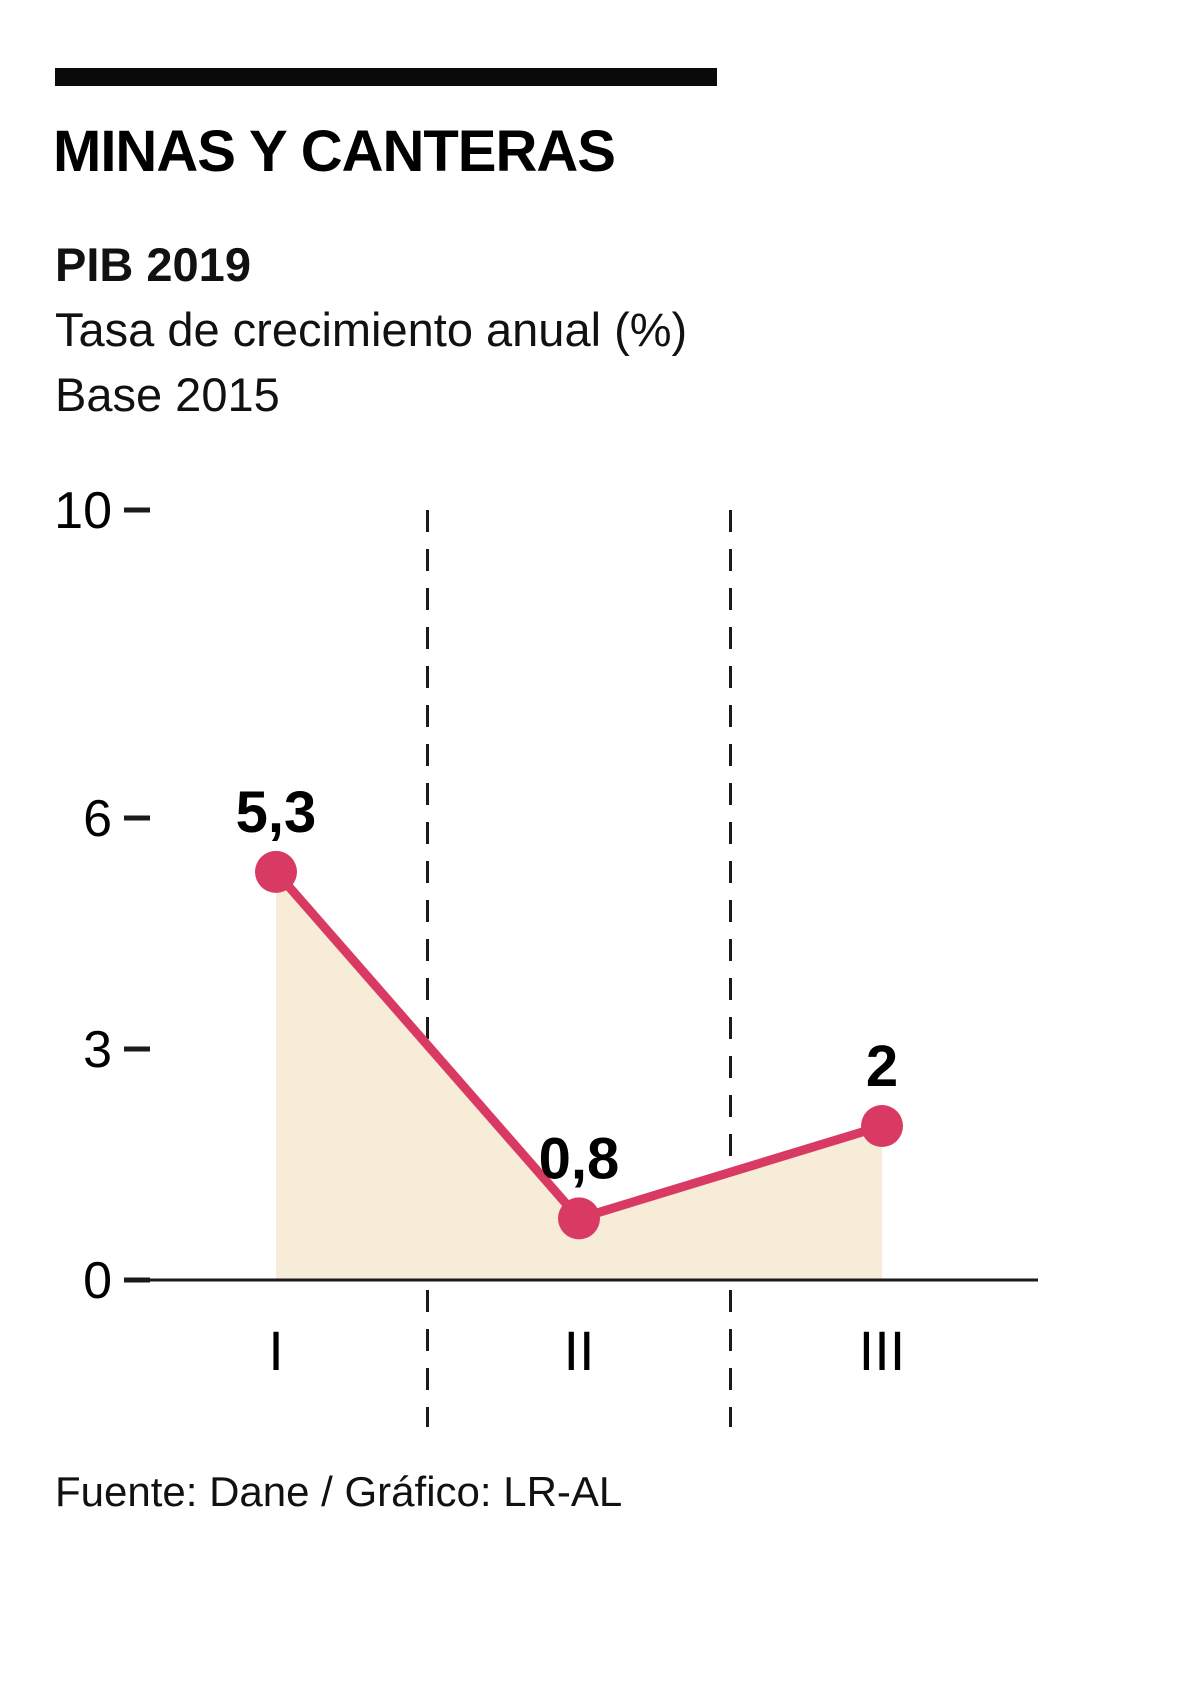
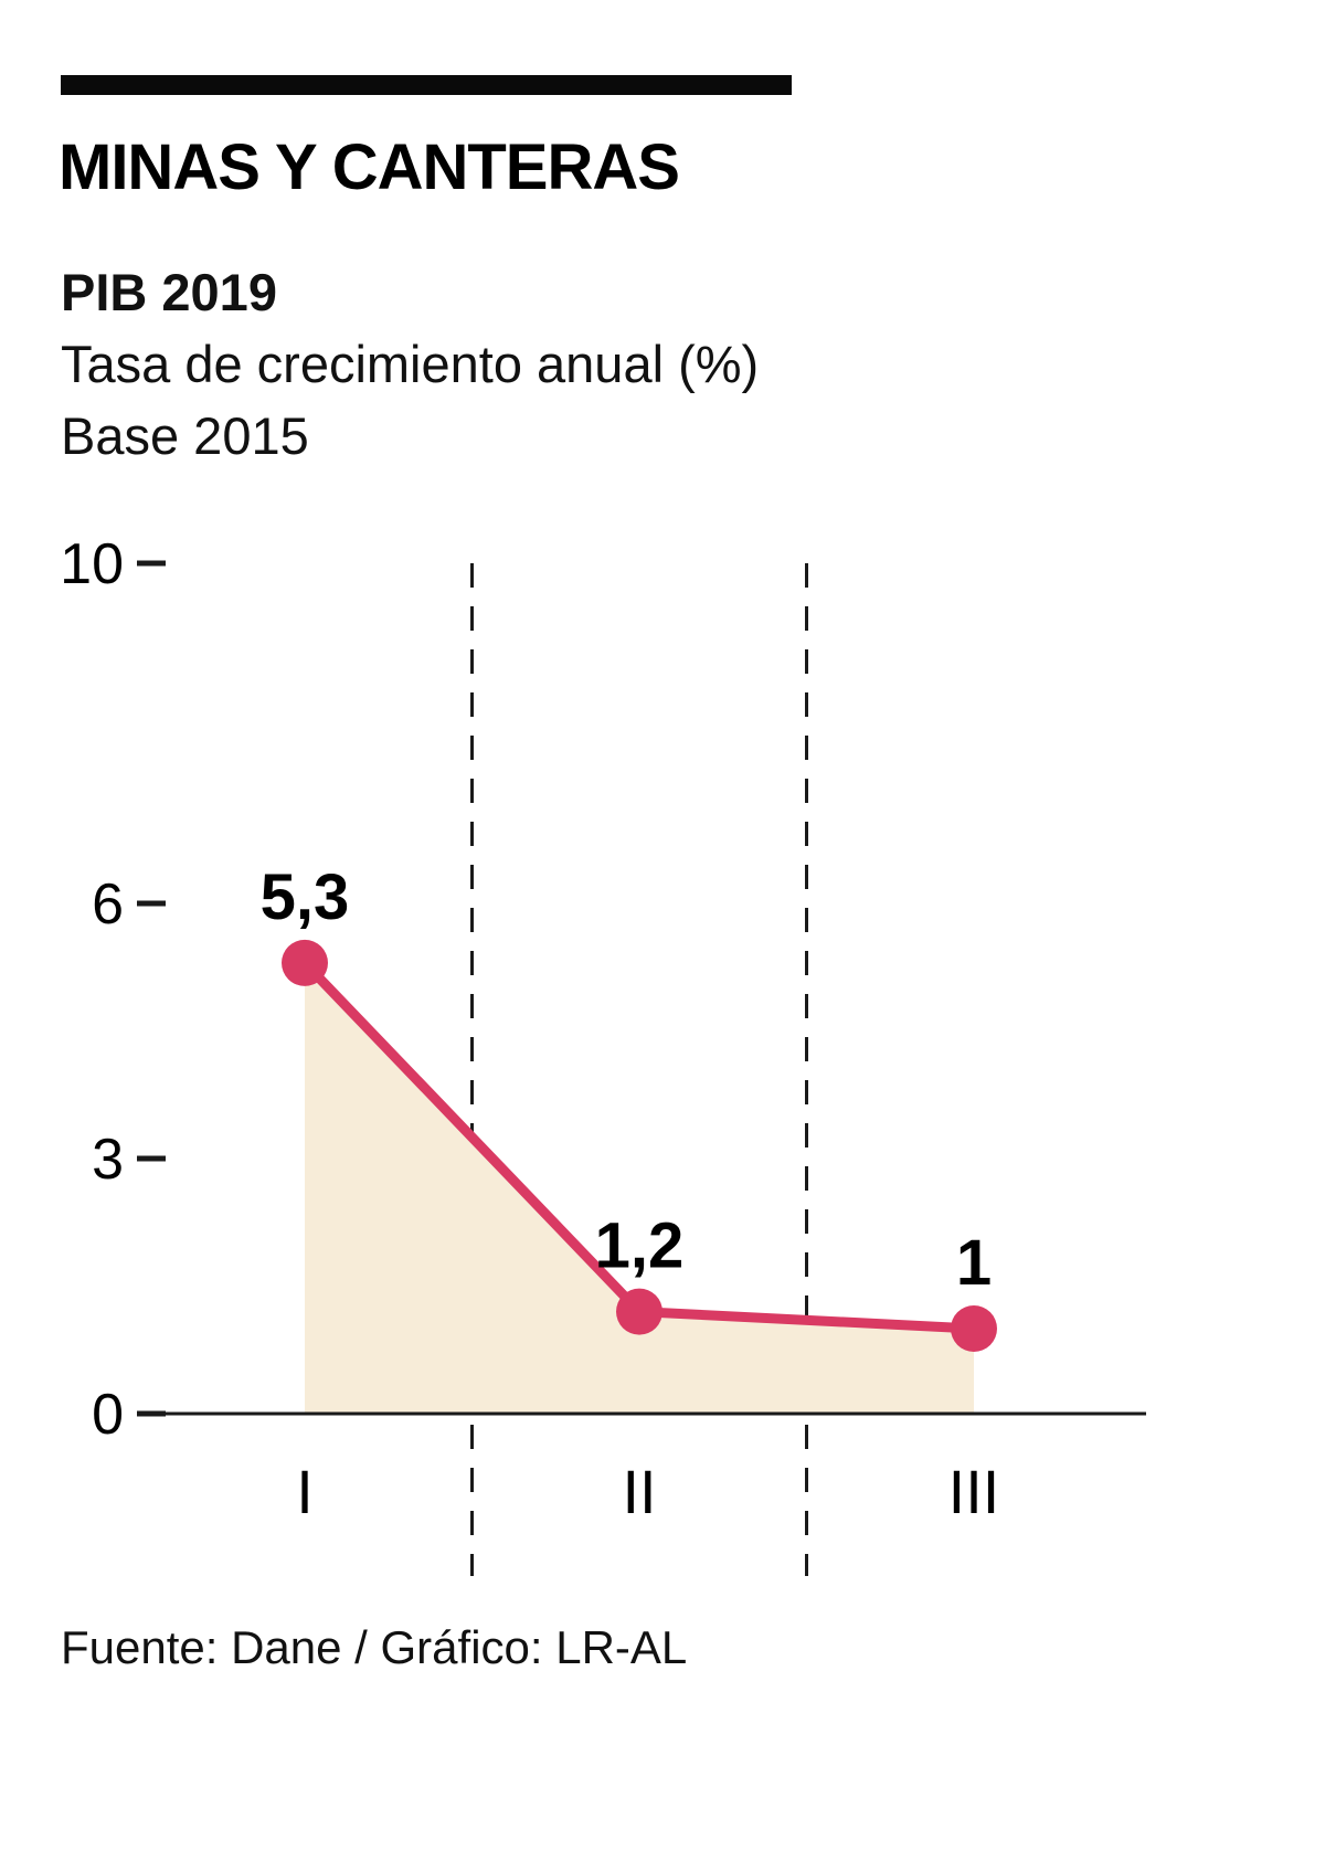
II: 0,8 -> 1,2
III: 2 -> 1
